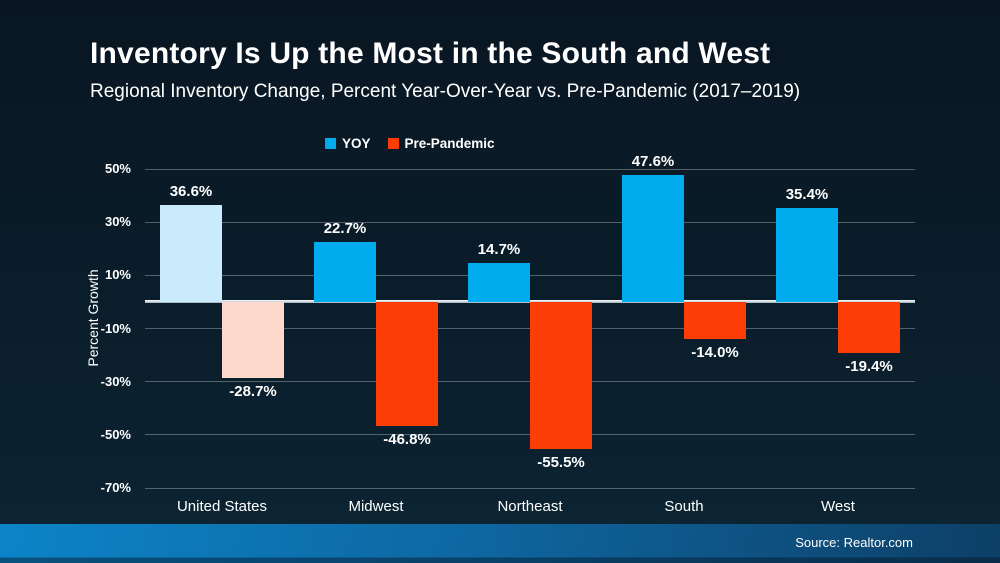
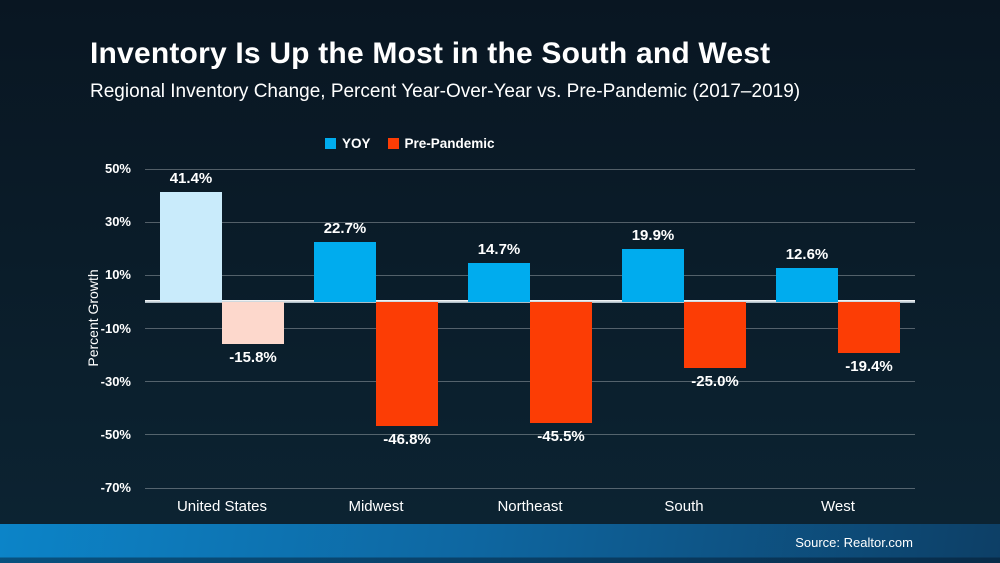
YOY/United States: 36.6% -> 41.4%
Pre-Pandemic/United States: -28.7% -> -15.8%
Pre-Pandemic/Northeast: -55.5% -> -45.5%
YOY/South: 47.6% -> 19.9%
Pre-Pandemic/South: -14.0% -> -25.0%
YOY/West: 35.4% -> 12.6%
